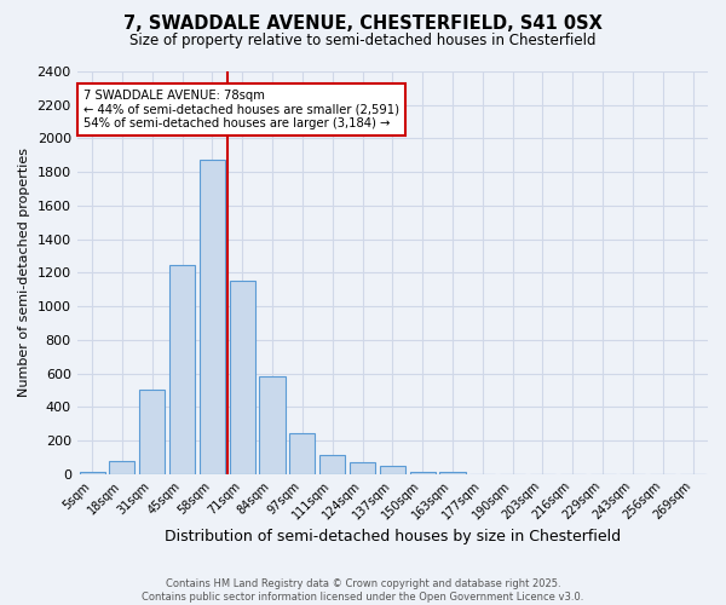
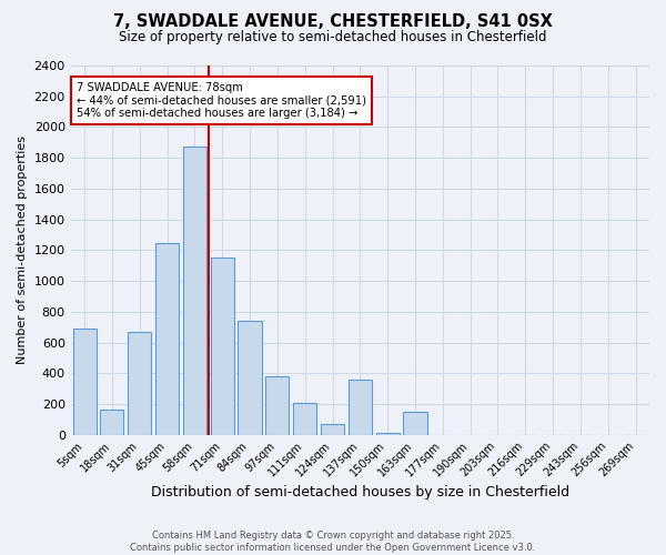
5sqm: 10 -> 690
18sqm: 80 -> 160
31sqm: 500 -> 670
84sqm: 580 -> 740
97sqm: 240 -> 380
111sqm: 120 -> 210
137sqm: 40 -> 360
163sqm: 10 -> 150
